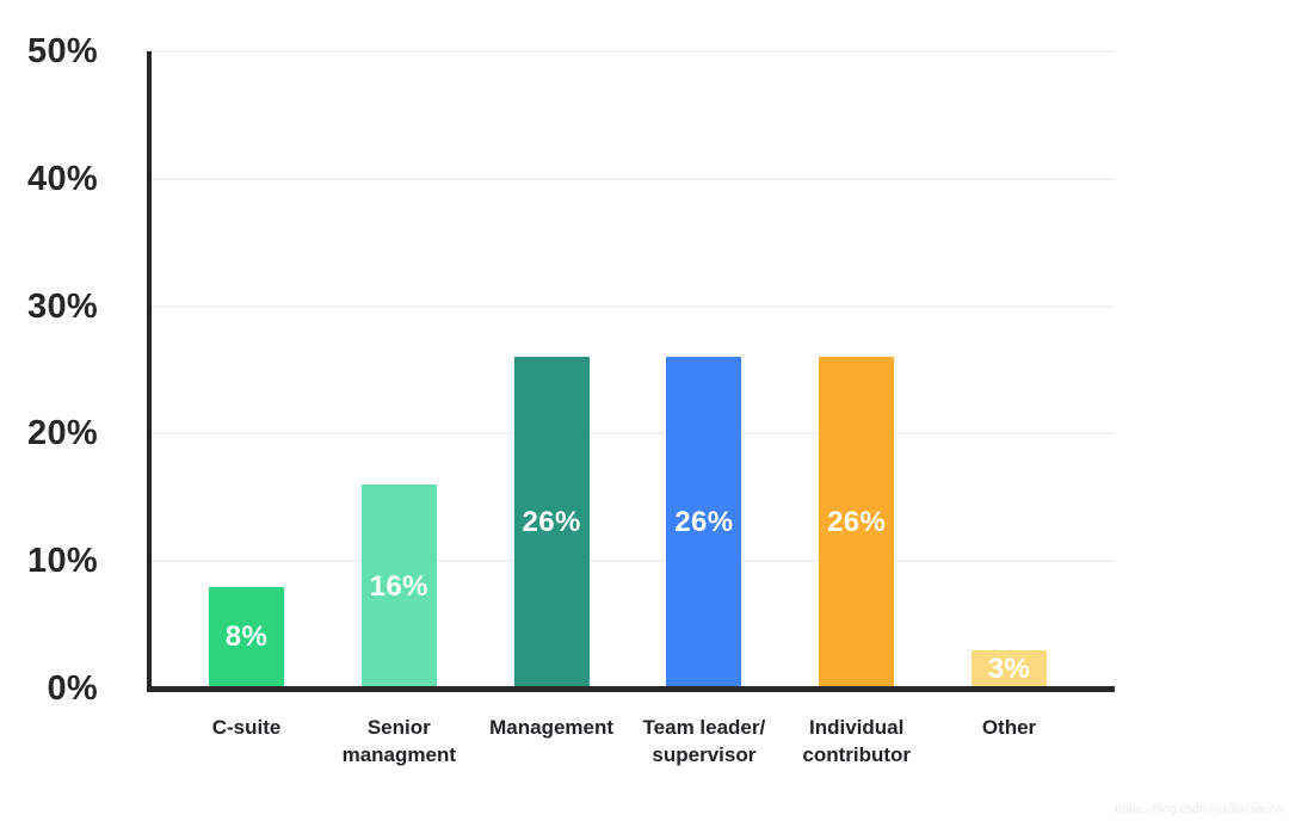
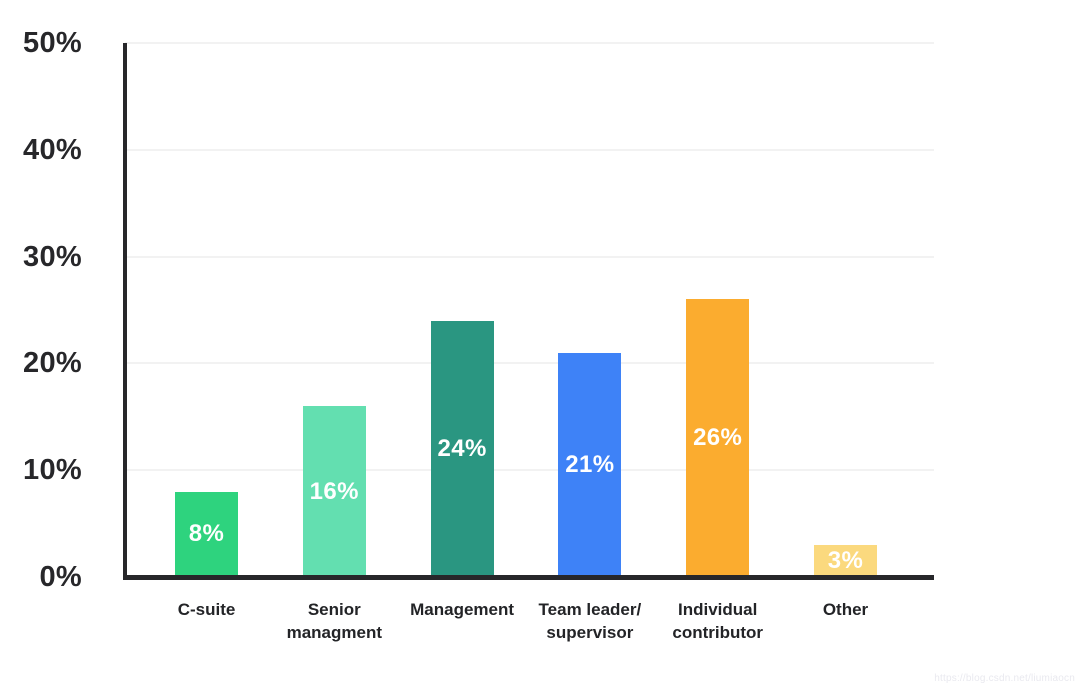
Management: 26% -> 24%
Team leader/ supervisor: 26% -> 21%
